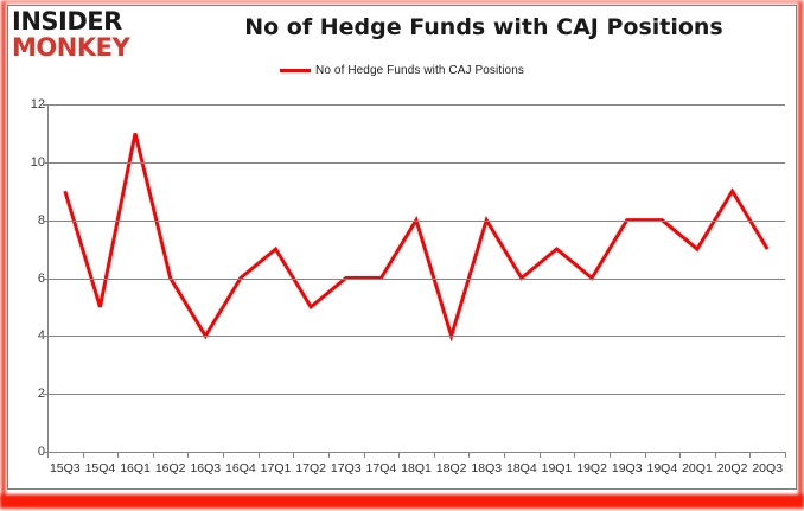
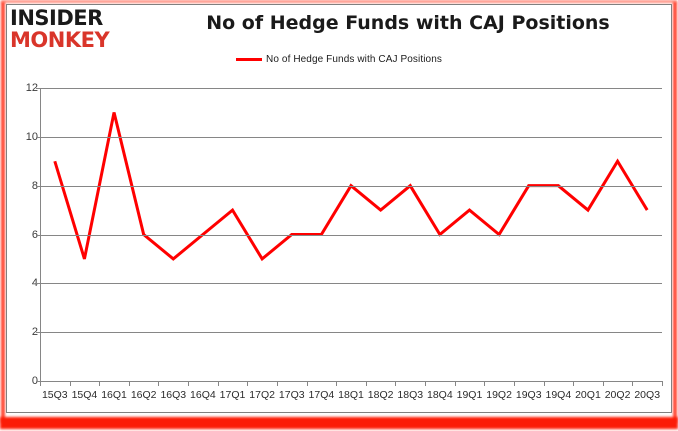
16Q3: 4 -> 5
18Q2: 4 -> 7
